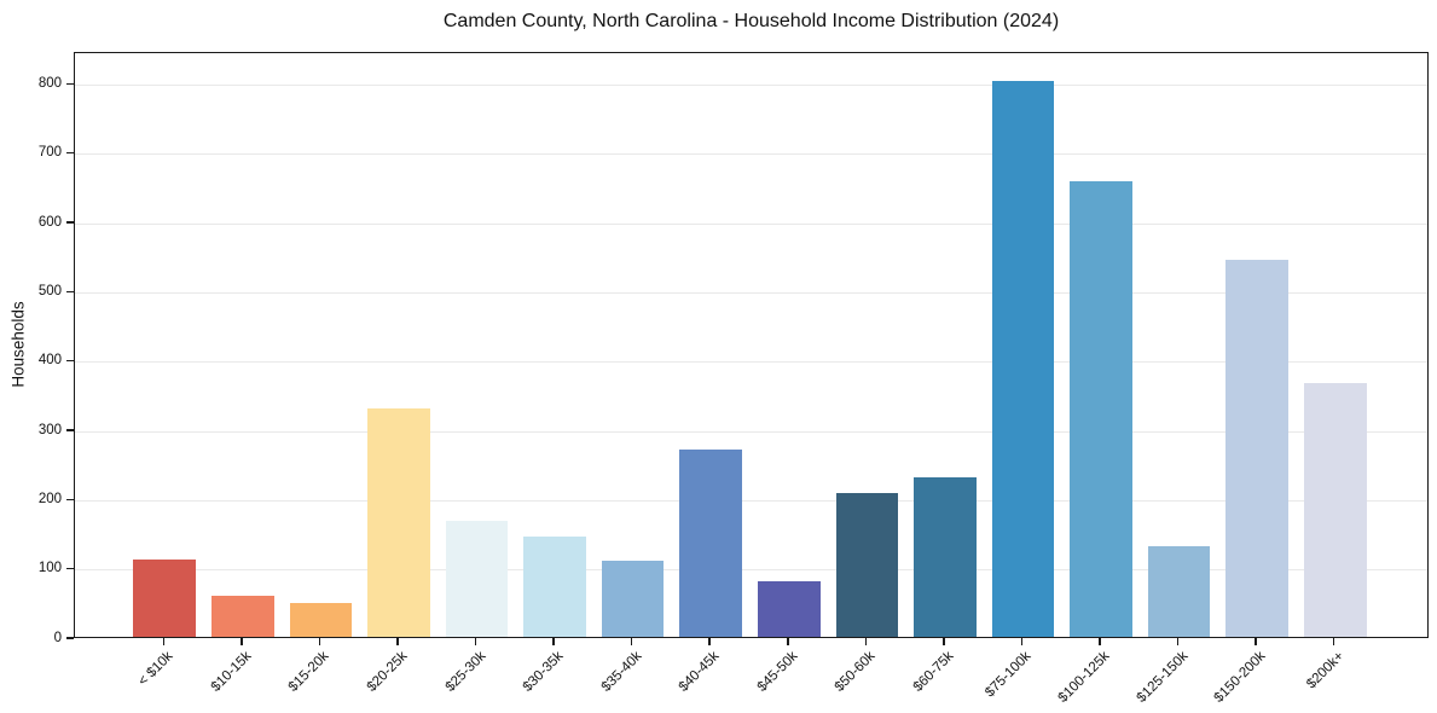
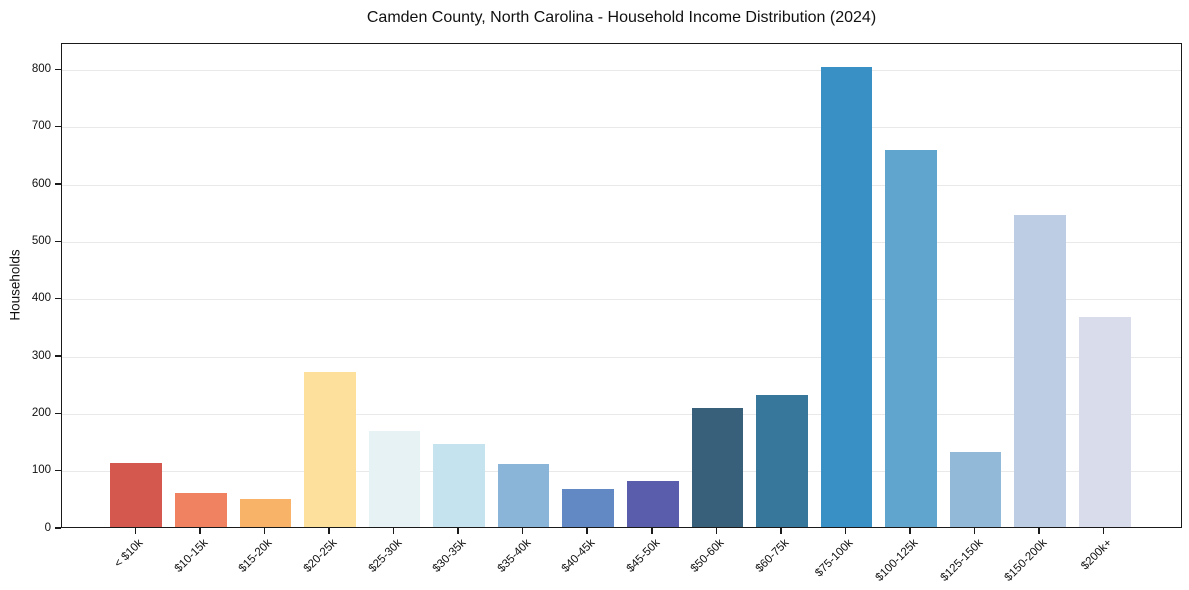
$20-25k: 330 -> 270
$40-45k: 270 -> 70
